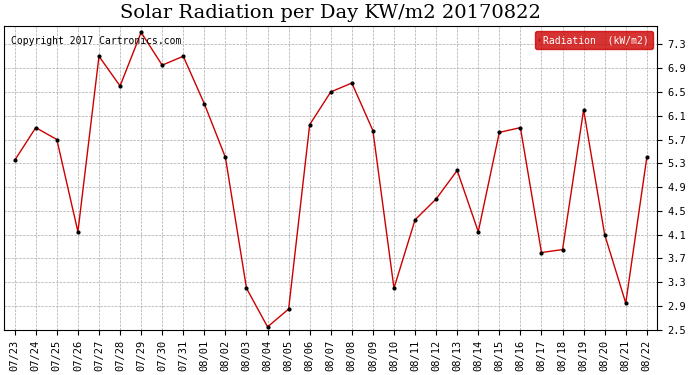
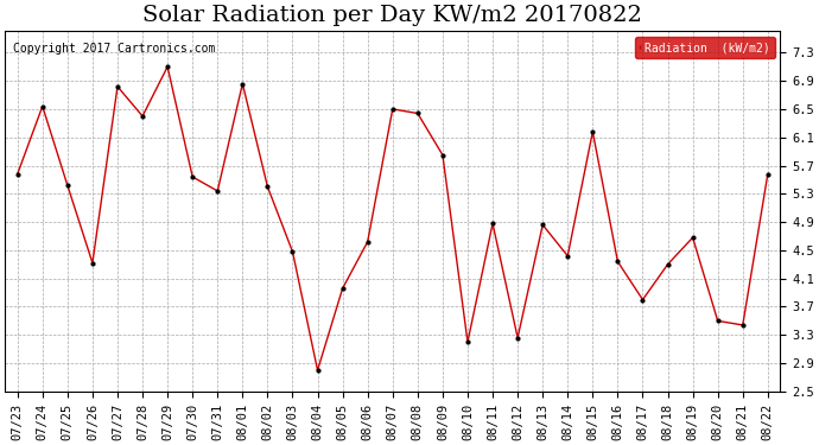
07/23: 5.35 -> 5.58
07/24: 5.90 -> 6.54
07/25: 5.70 -> 5.42
07/26: 4.15 -> 4.32
07/27: 7.10 -> 6.82
07/28: 6.60 -> 6.40
07/29: 7.50 -> 7.10
07/30: 6.95 -> 5.54
07/31: 7.10 -> 5.34
08/01: 6.30 -> 6.86
08/03: 3.20 -> 4.48
08/04: 2.55 -> 2.80
08/05: 2.85 -> 3.96
08/06: 5.95 -> 4.62
08/08: 6.65 -> 6.44
08/11: 4.35 -> 4.88
08/12: 4.70 -> 3.26
08/13: 5.18 -> 4.86
08/14: 4.15 -> 4.42
08/15: 5.82 -> 6.18
08/16: 5.90 -> 4.34
08/18: 3.85 -> 4.30
08/19: 6.20 -> 4.68
08/20: 4.10 -> 3.50
08/21: 2.95 -> 3.44
08/22: 5.40 -> 5.58
